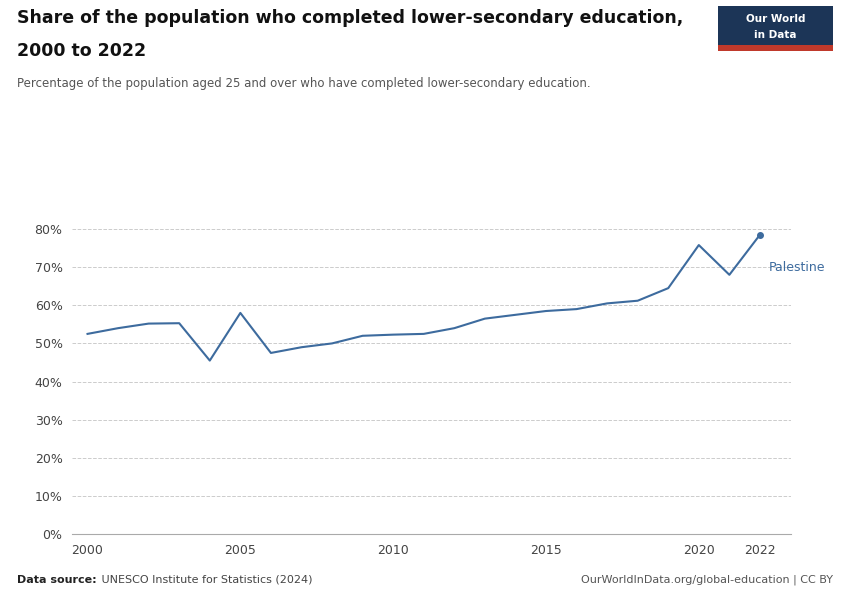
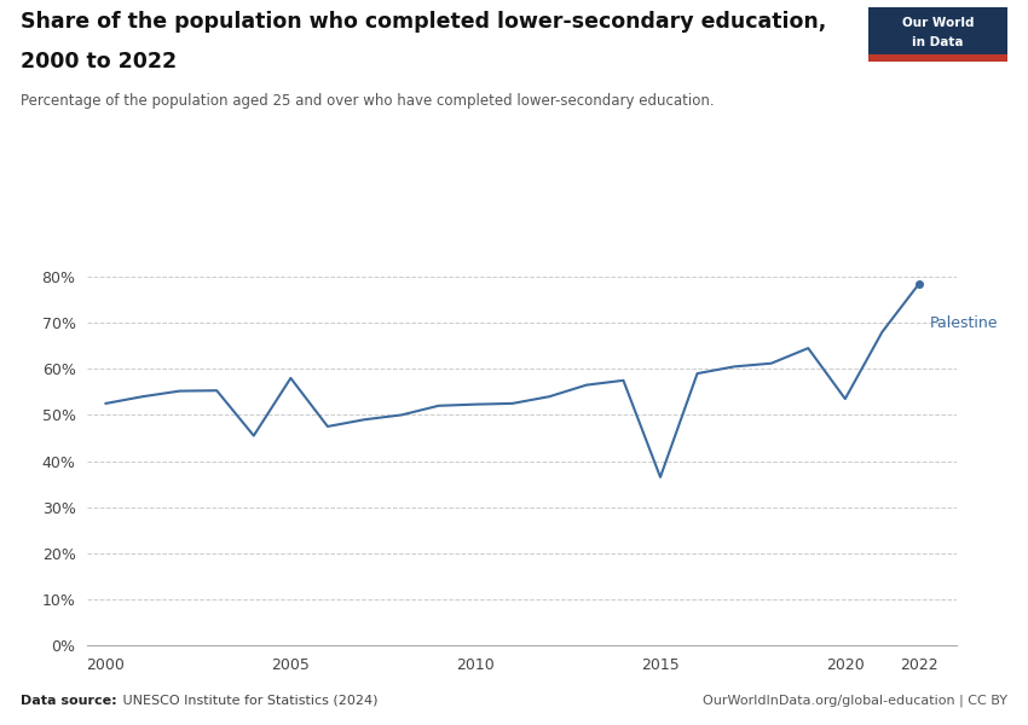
2015: 58.5% -> 36.5%
2020: 75.8% -> 53.5%
